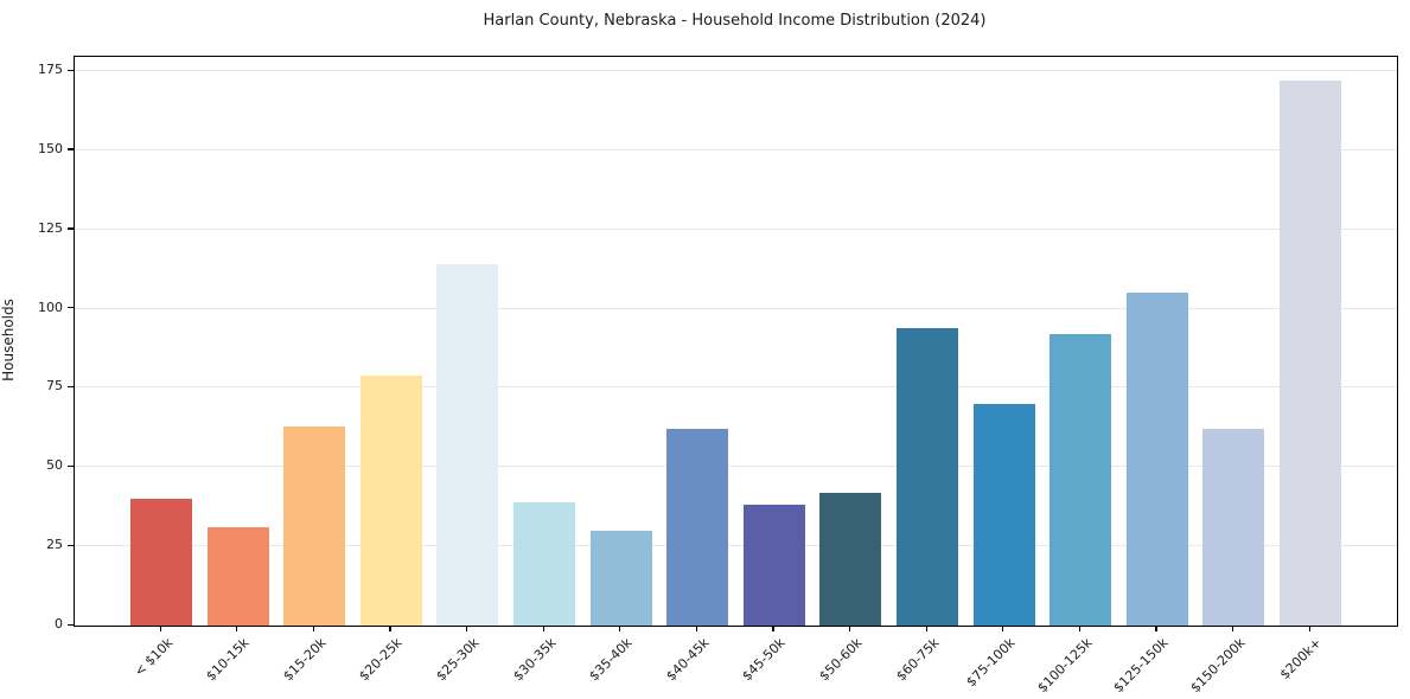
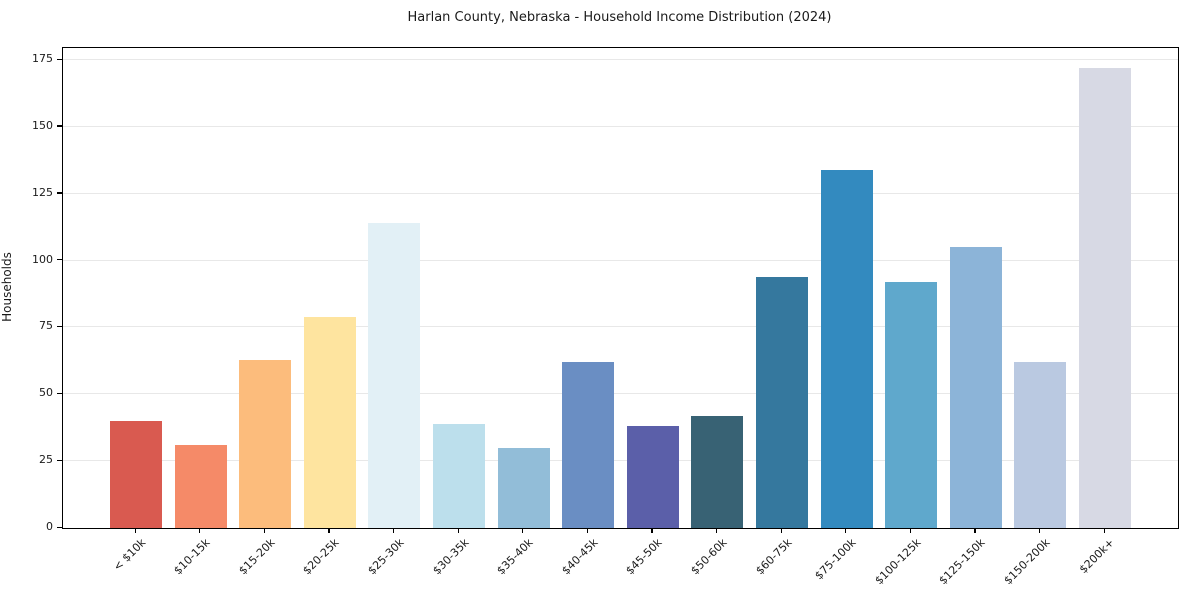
$75-100k: 70 -> 134
